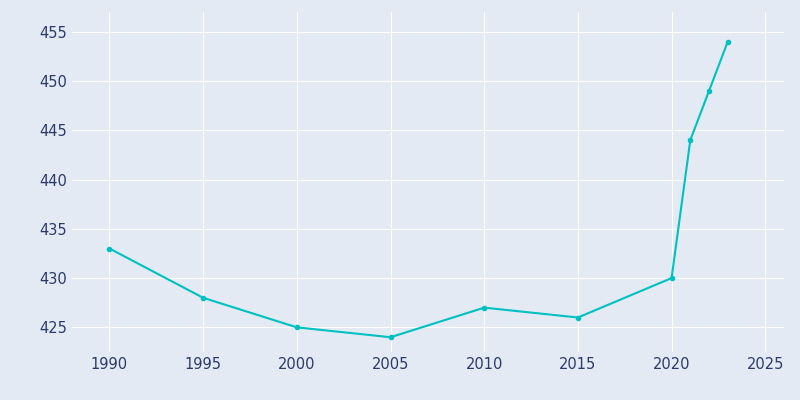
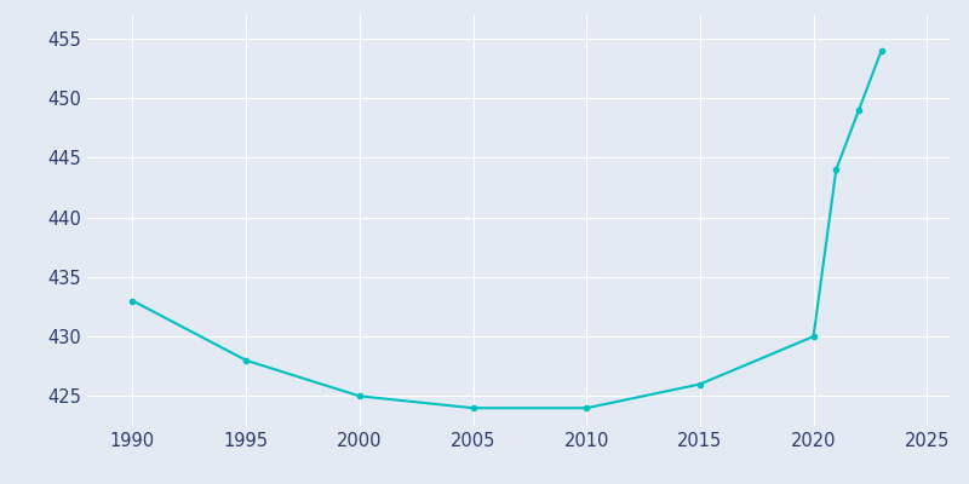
2010: 427 -> 424
